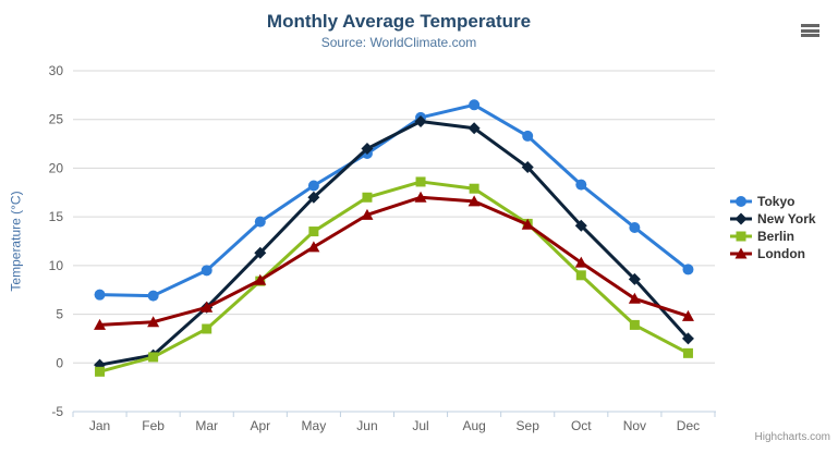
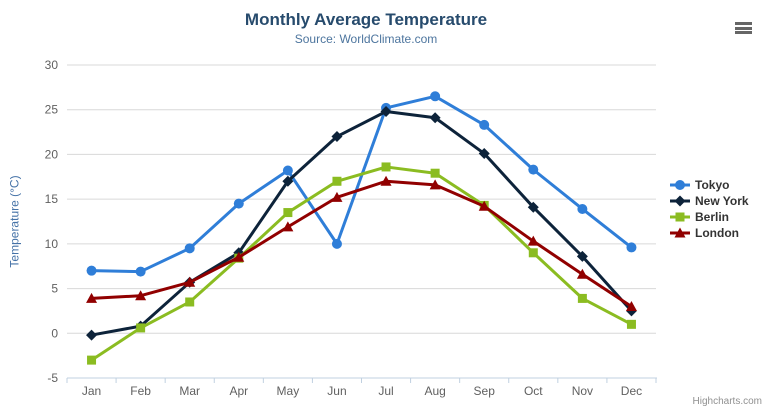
Berlin/Jan: -1 -> -3
New York/Apr: 11 -> 9
Tokyo/Jun: 22 -> 10
London/Dec: 5 -> 3
